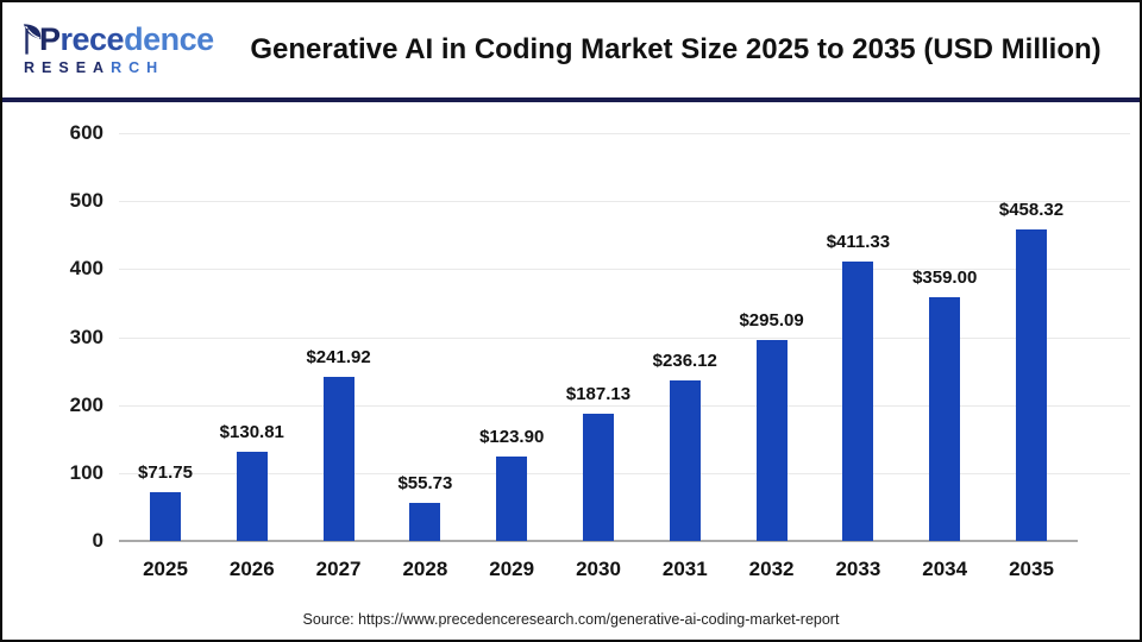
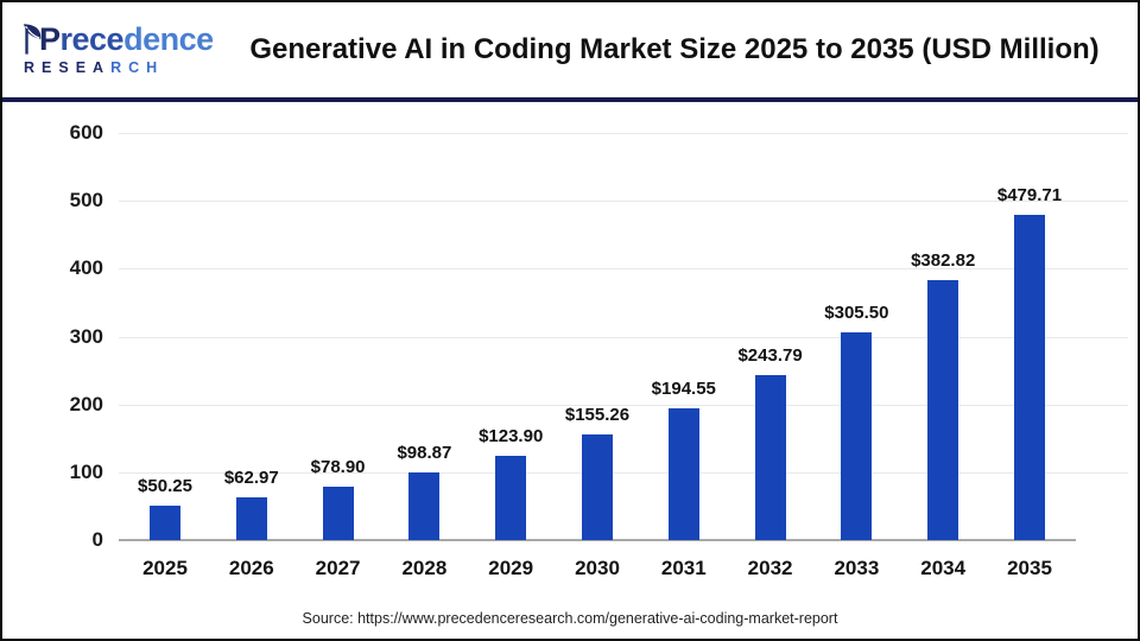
2025: $71.75 -> $50.25
2026: $130.81 -> $62.97
2027: $241.92 -> $78.90
2028: $55.73 -> $98.87
2030: $187.13 -> $155.26
2031: $236.12 -> $194.55
2032: $295.09 -> $243.79
2033: $411.33 -> $305.50
2034: $359.00 -> $382.82
2035: $458.32 -> $479.71
